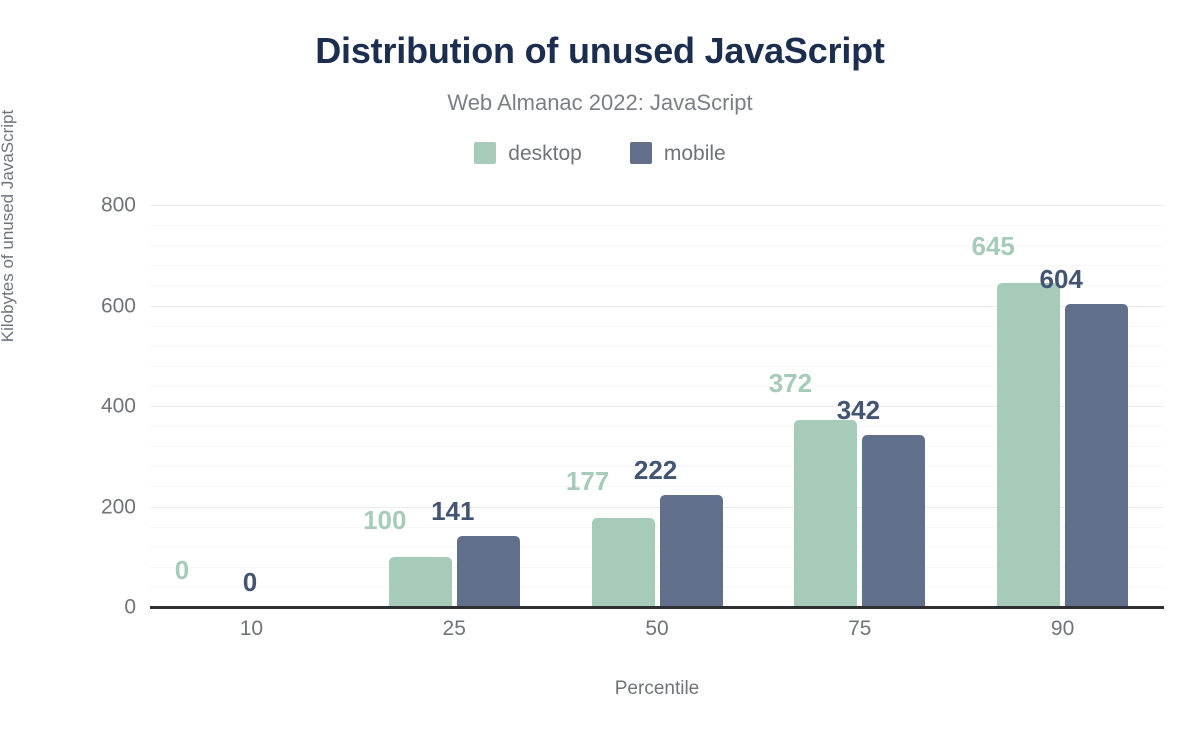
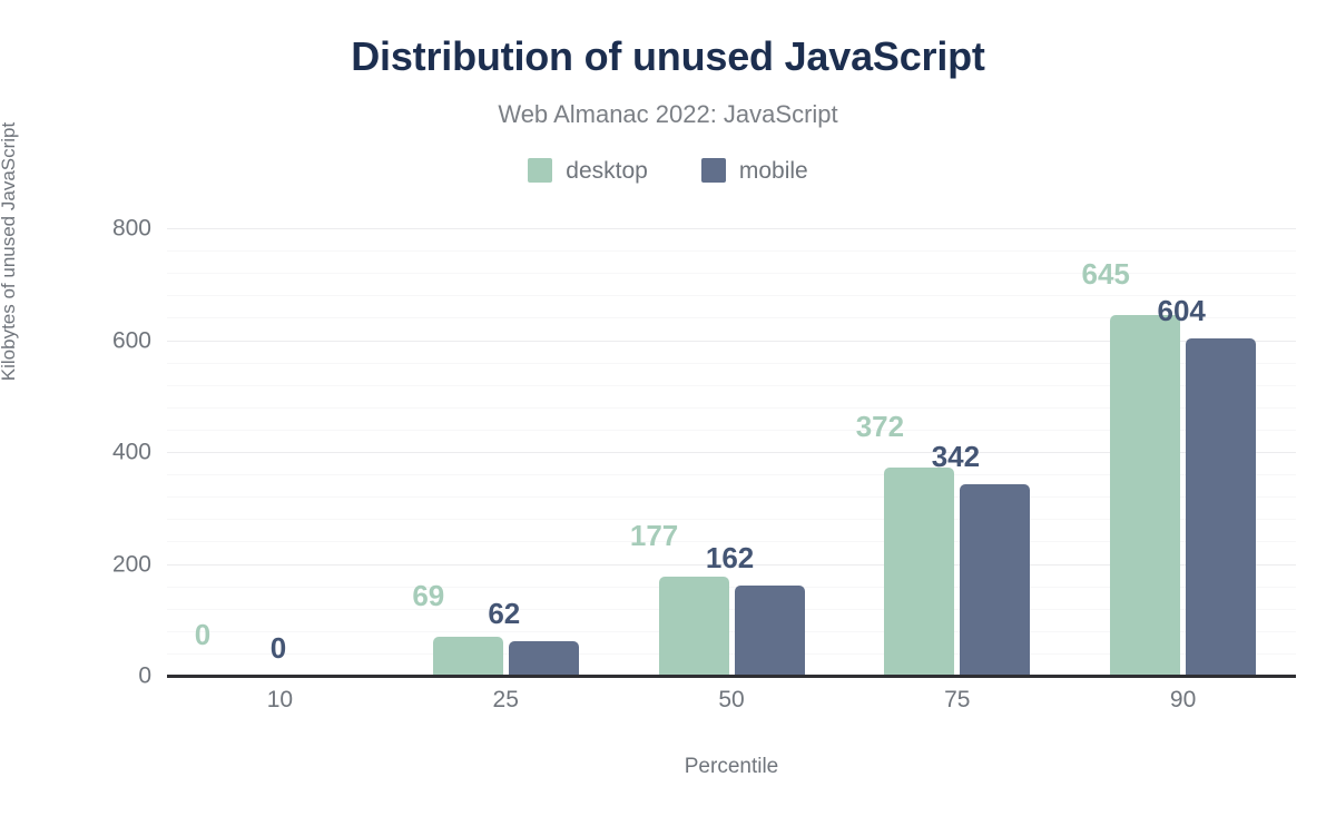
desktop/25: 100 -> 69
mobile/25: 141 -> 62
mobile/50: 222 -> 162
